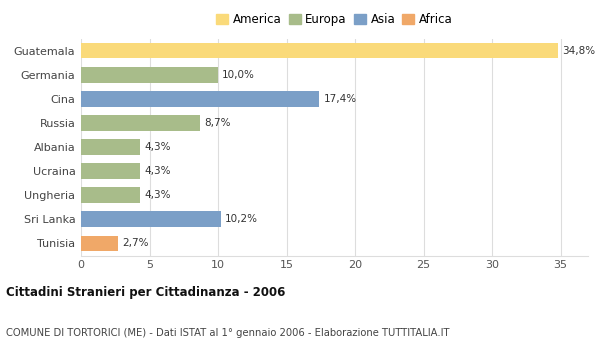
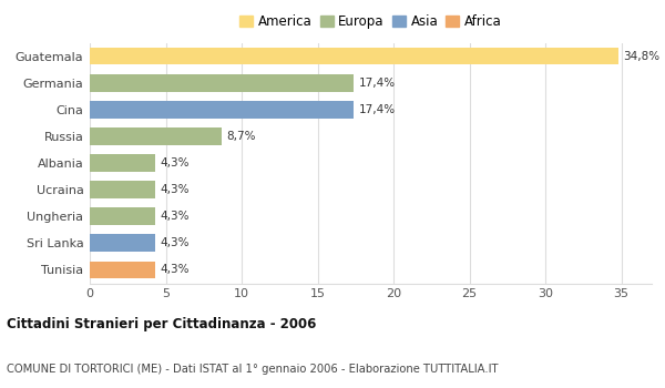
Germania: 10,0% -> 17,4%
Sri Lanka: 10,2% -> 4,3%
Tunisia: 2,7% -> 4,3%
